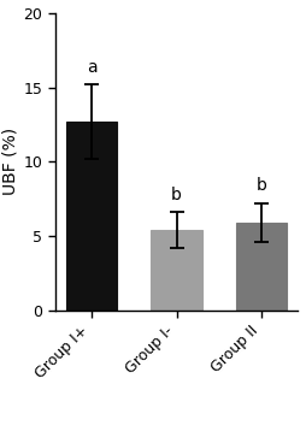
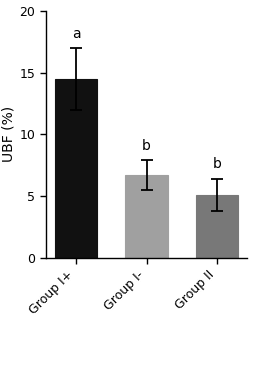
Group I+: 12.7 -> 14.5
Group I-: 5.4 -> 6.7
Group II: 5.9 -> 5.1
